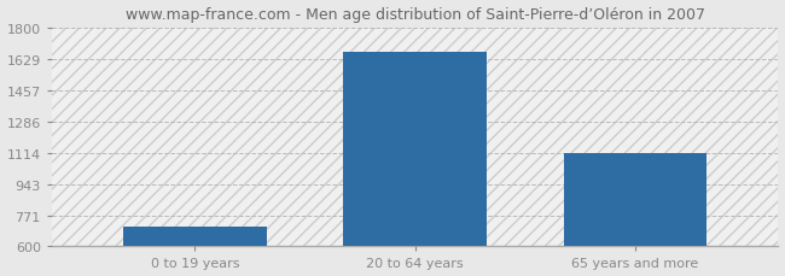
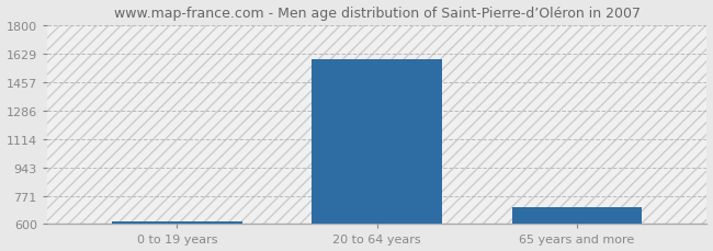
0 to 19 years: 710 -> 620
20 to 64 years: 1670 -> 1600
65 years and more: 1110 -> 700
